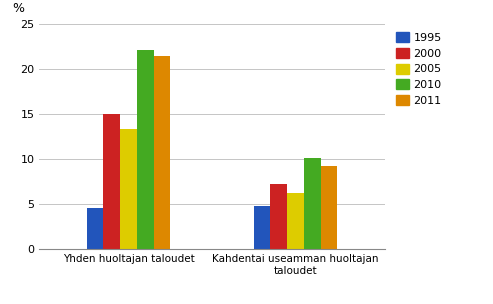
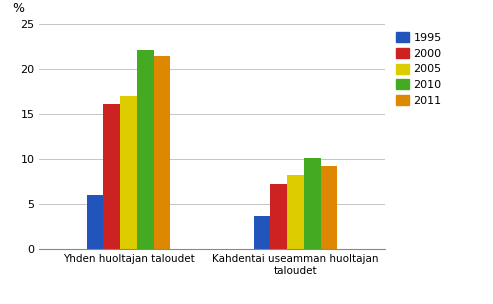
1995/Yhden huoltajan taloudet: 4.6 -> 6.0
2000/Yhden huoltajan taloudet: 15.0 -> 16.2
2005/Yhden huoltajan taloudet: 13.4 -> 17.0
1995/Kahdentai useamman huoltajan taloudet: 4.8 -> 3.7
2005/Kahdentai useamman huoltajan taloudet: 6.2 -> 8.2
